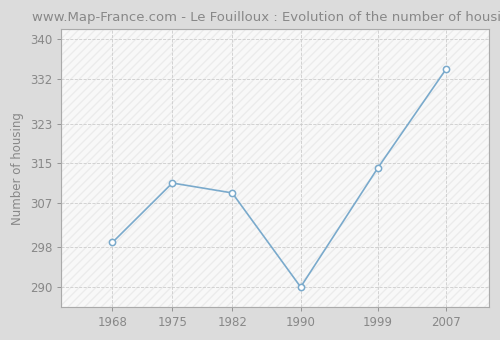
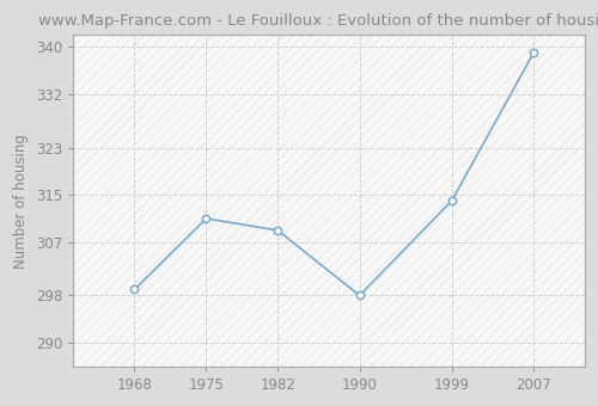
1990: 290 -> 298
2007: 334 -> 339
